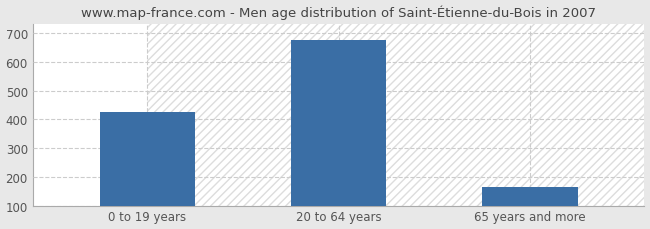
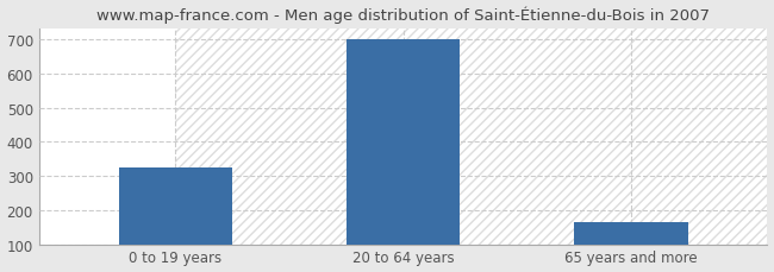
0 to 19 years: 425 -> 325
20 to 64 years: 675 -> 700
